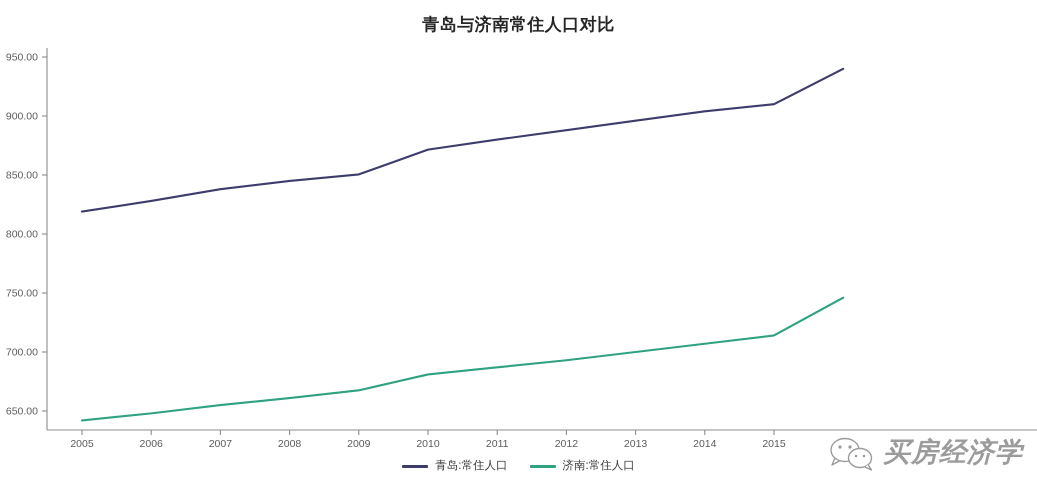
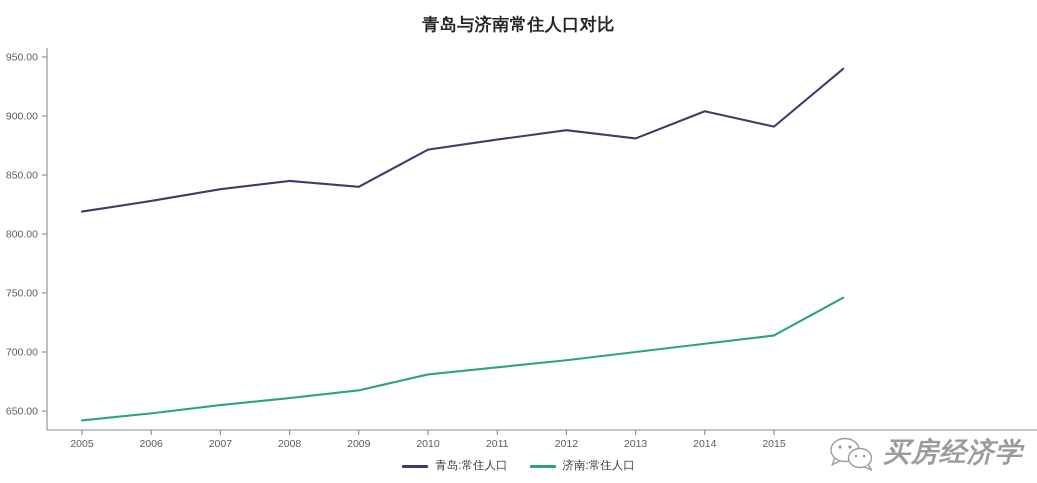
青岛:常住人口/2009: 850 -> 840
青岛:常住人口/2013: 896 -> 881
青岛:常住人口/2015: 910 -> 891
